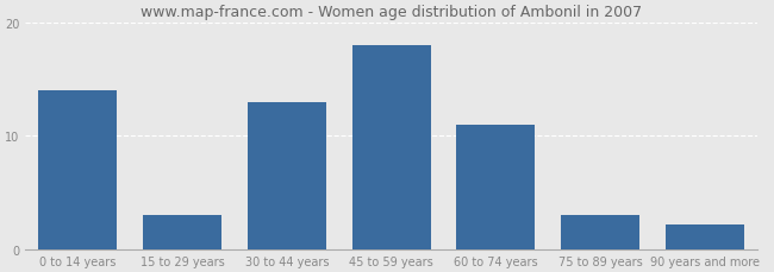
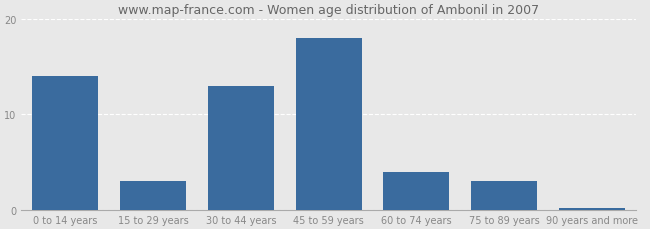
60 to 74 years: 11.0 -> 4.0
90 years and more: 2.2 -> 0.2
